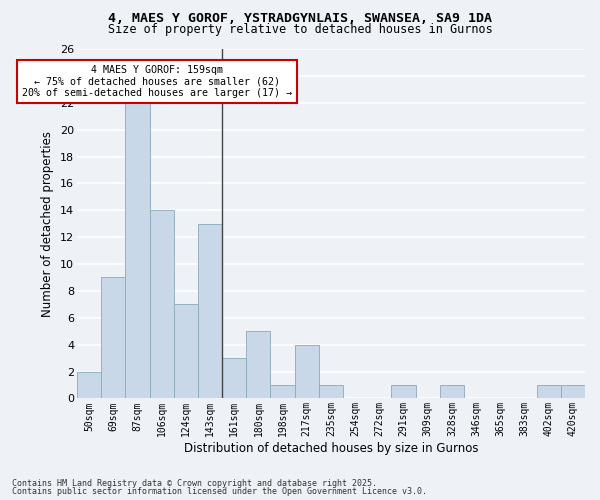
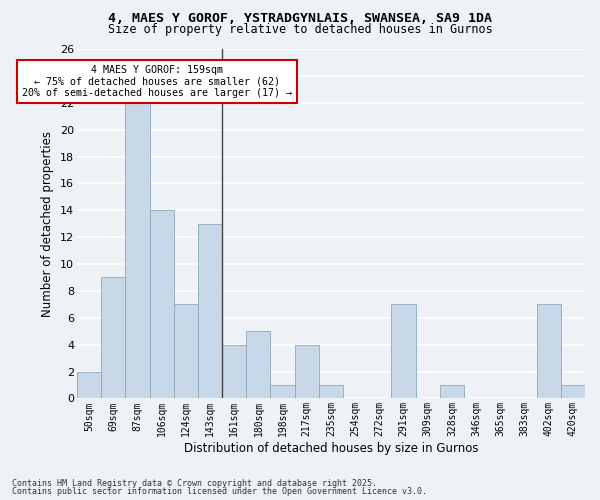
161sqm: 3 -> 4
291sqm: 1 -> 7
402sqm: 1 -> 7
